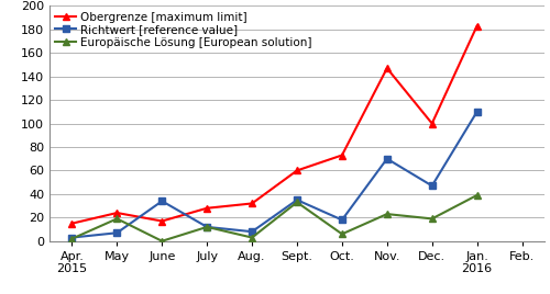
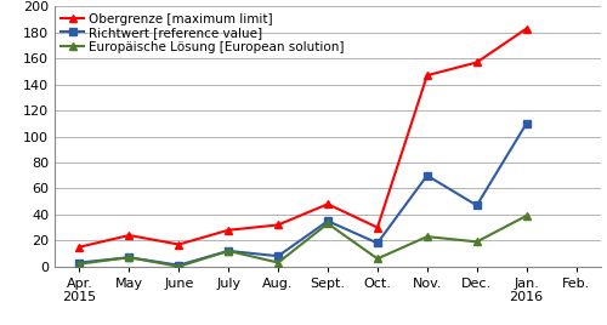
Europäische Lösung [European solution]/May: 19 -> 7
Richtwert [reference value]/June: 34 -> 1
Obergrenze [maximum limit]/Sept.: 60 -> 48
Obergrenze [maximum limit]/Oct.: 73 -> 30
Obergrenze [maximum limit]/Dec.: 100 -> 157
